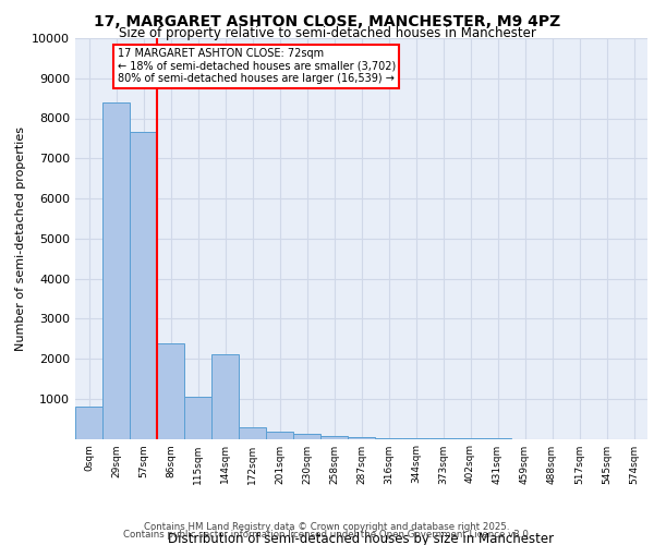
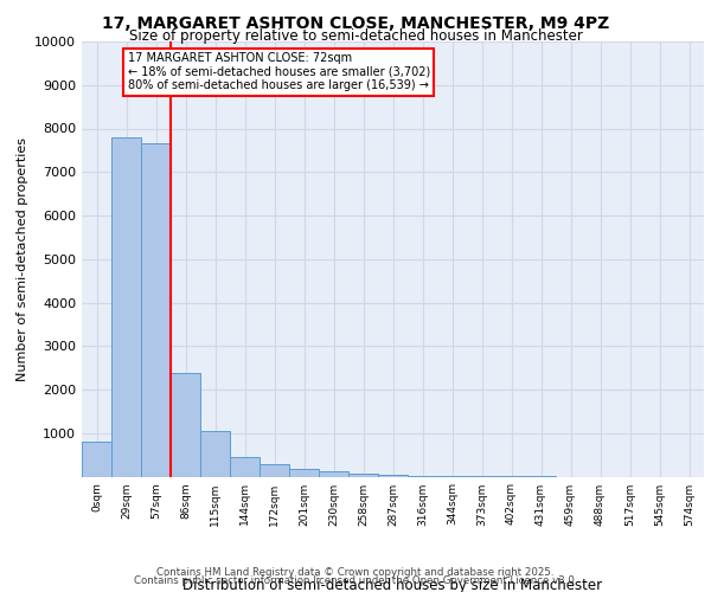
29sqm: 8400 -> 7800
144sqm: 2100 -> 450
